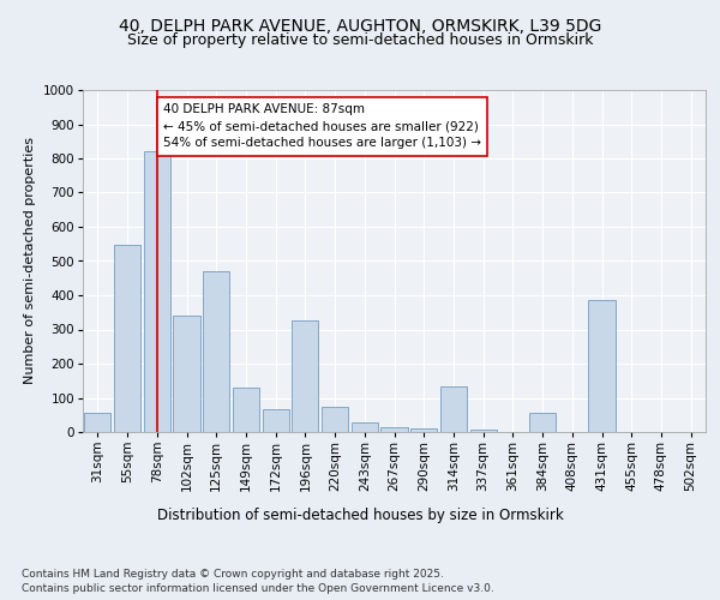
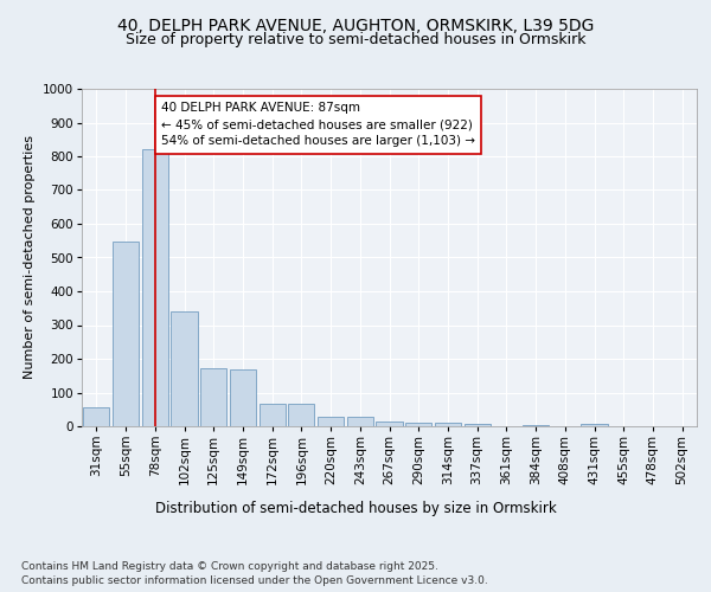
125sqm: 470 -> 173
149sqm: 130 -> 170
196sqm: 325 -> 68
220sqm: 75 -> 28
314sqm: 135 -> 10
384sqm: 55 -> 5
431sqm: 385 -> 8
